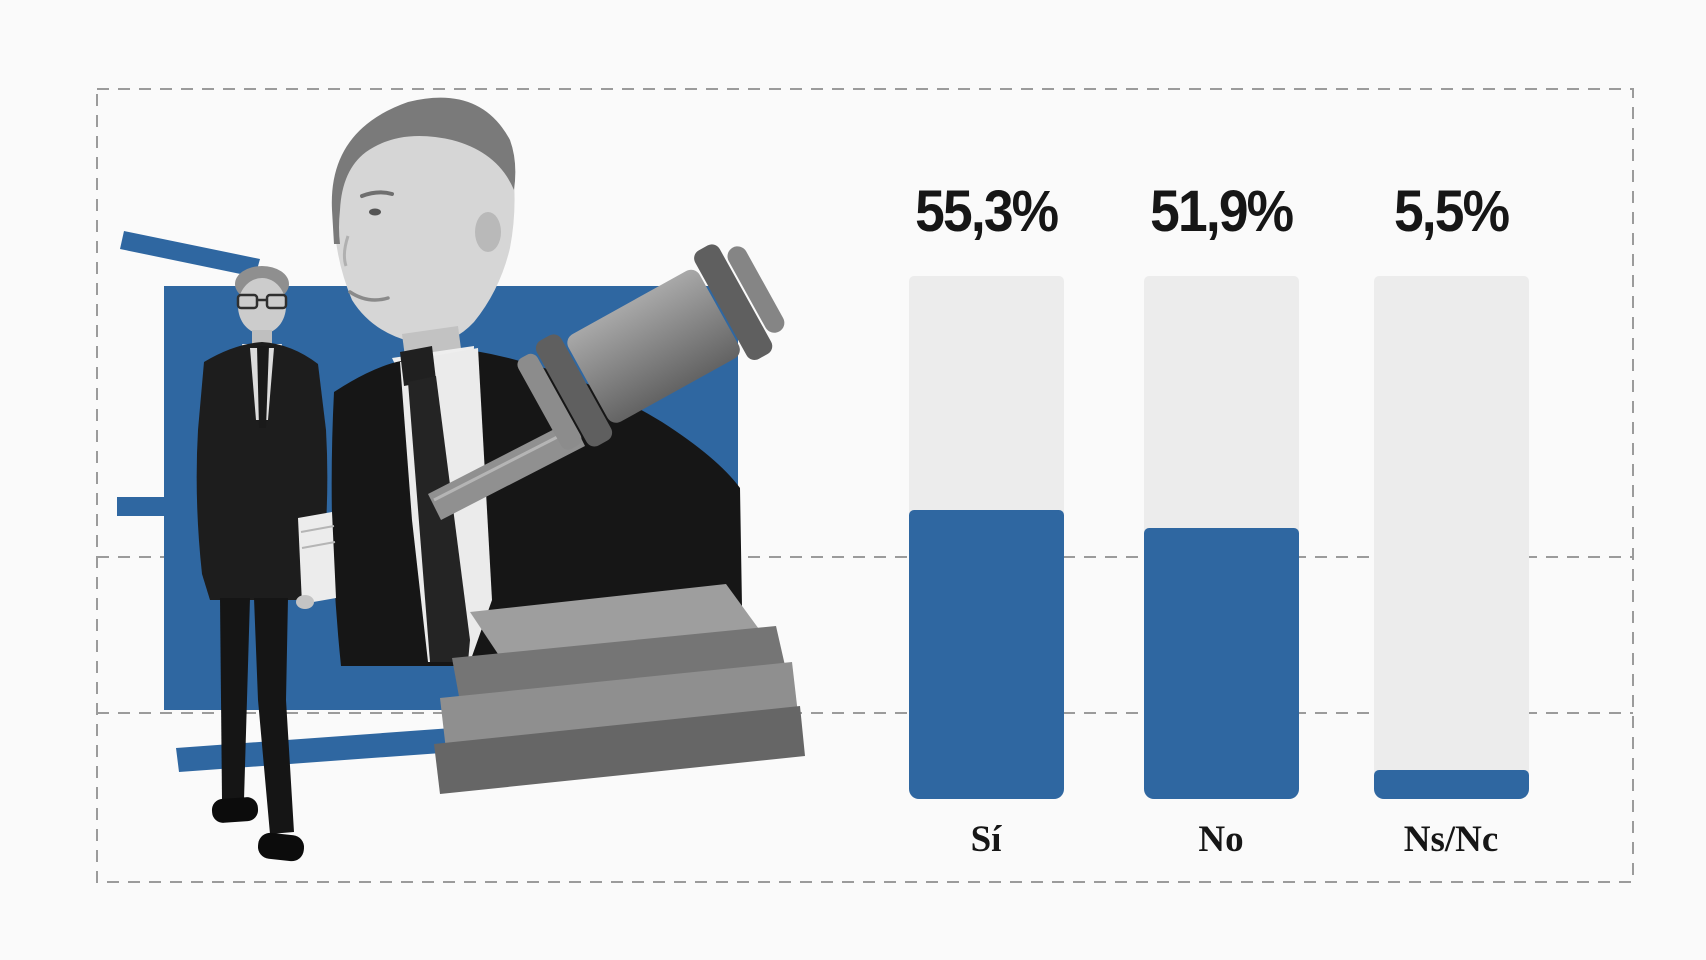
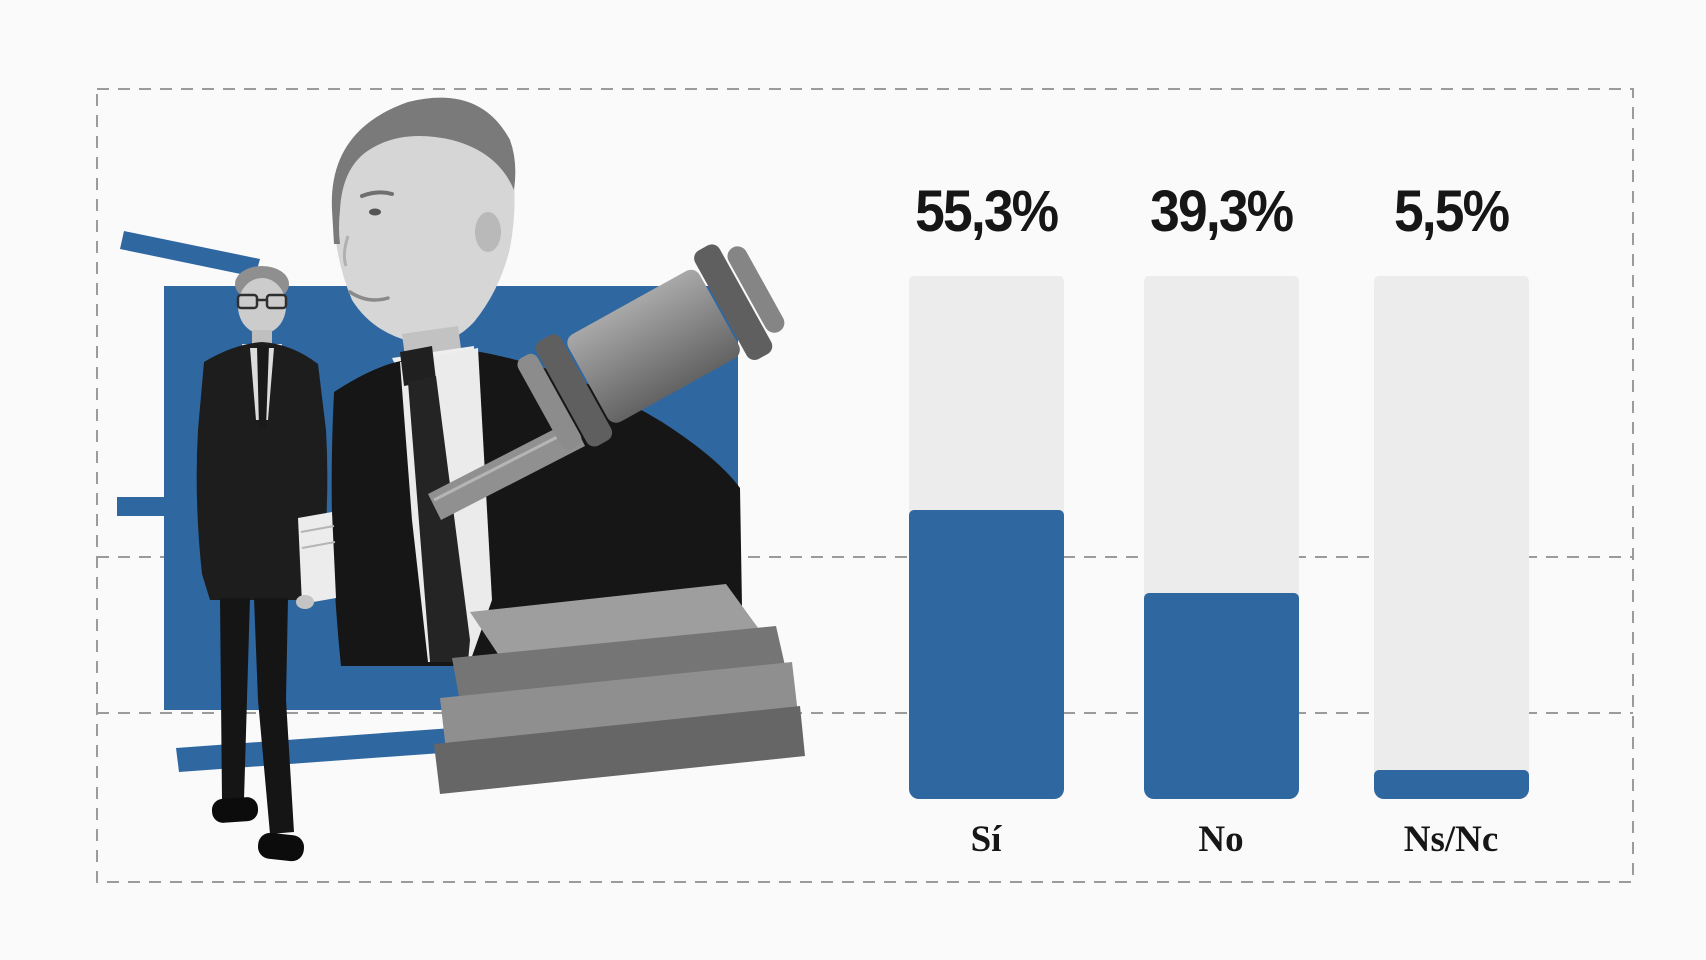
No: 51,9% -> 39,3%
